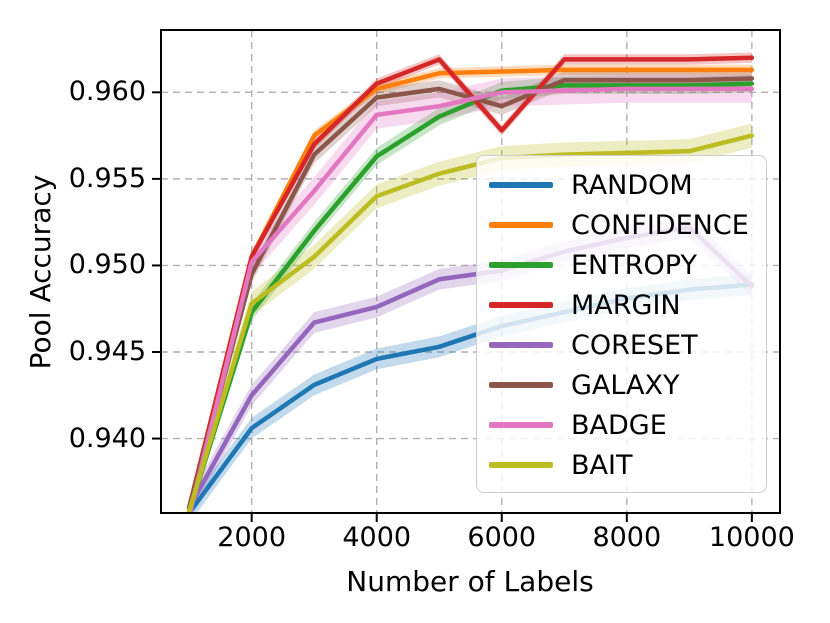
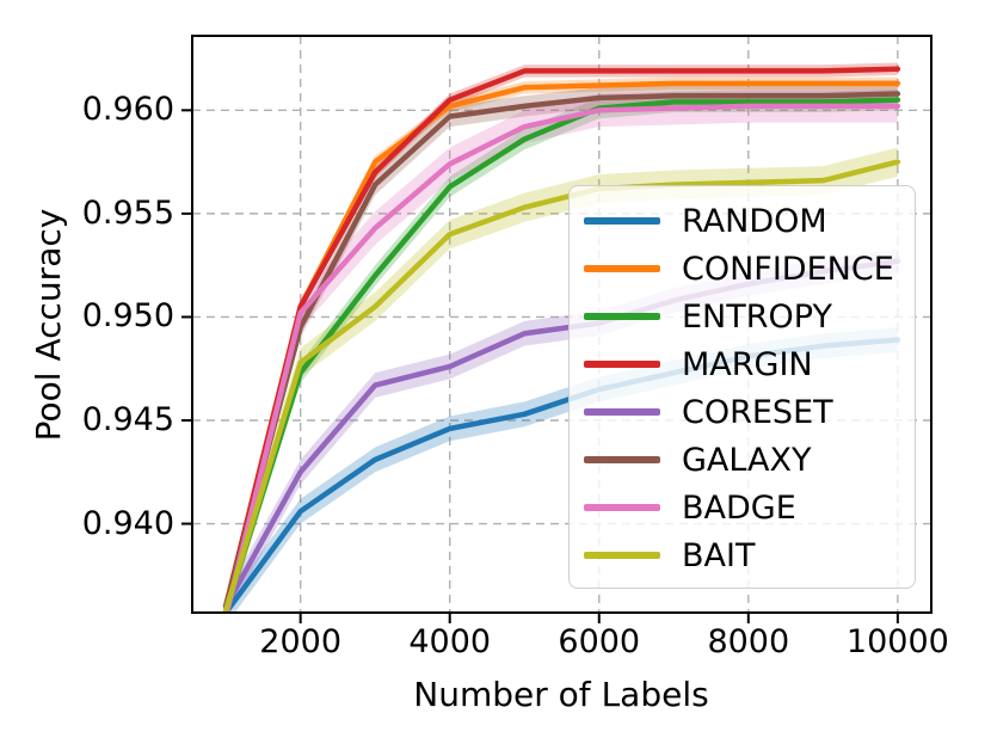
BADGE/4000: 0.9587 -> 0.9574
MARGIN/6000: 0.9578 -> 0.9619
GALAXY/6000: 0.9592 -> 0.9606
CORESET/10000: 0.9488 -> 0.9527
